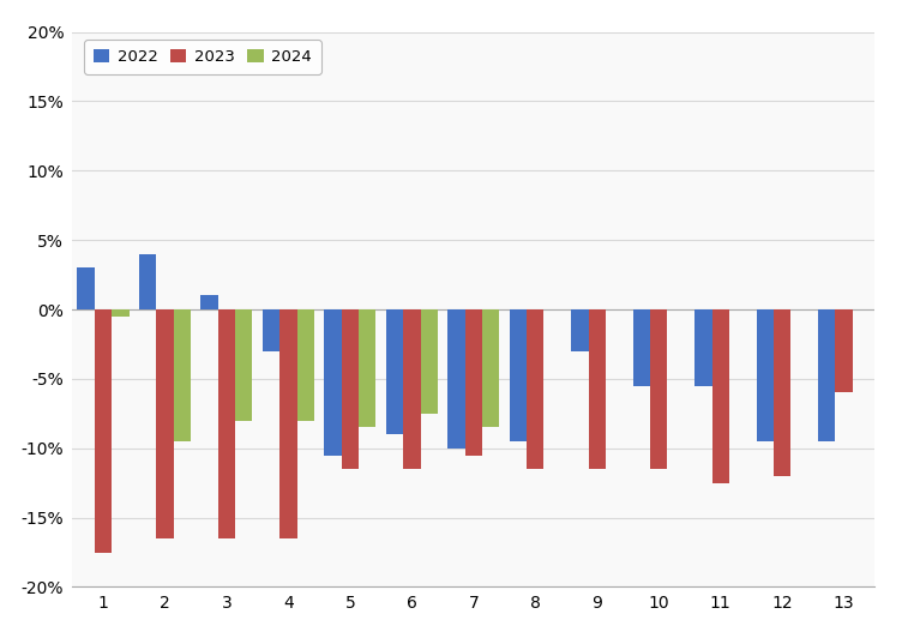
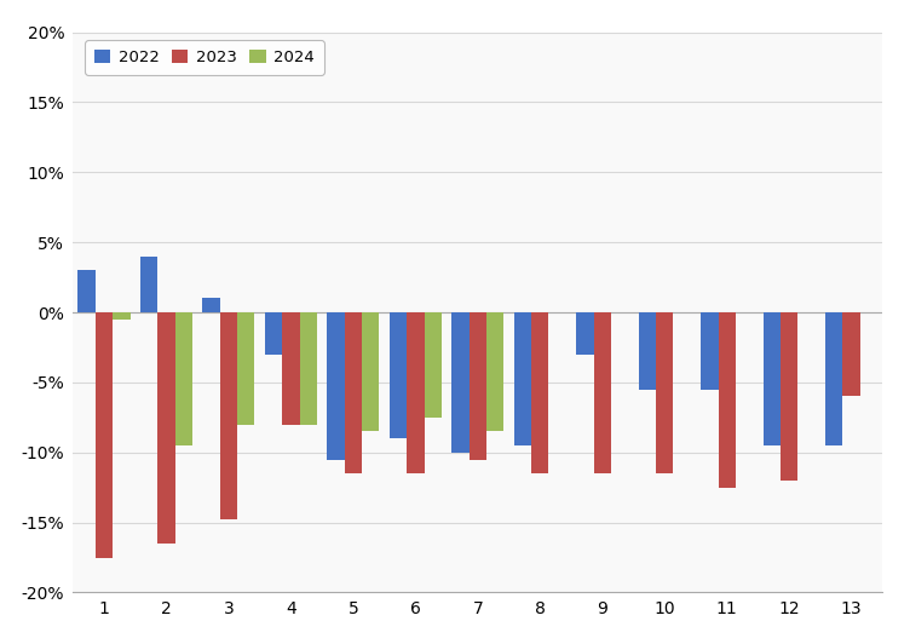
2023/3: -16.5% -> -14.8%
2023/4: -16.5% -> -8.0%
